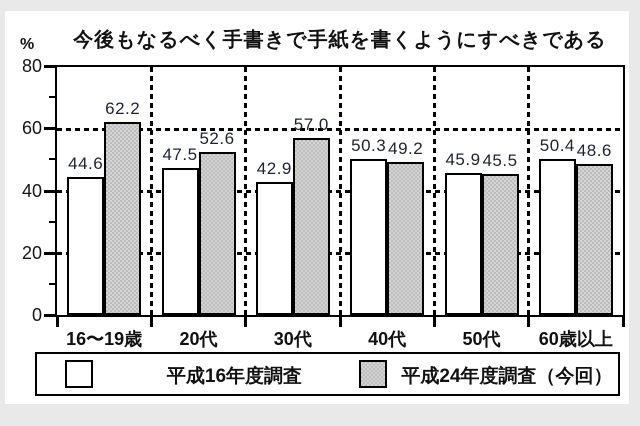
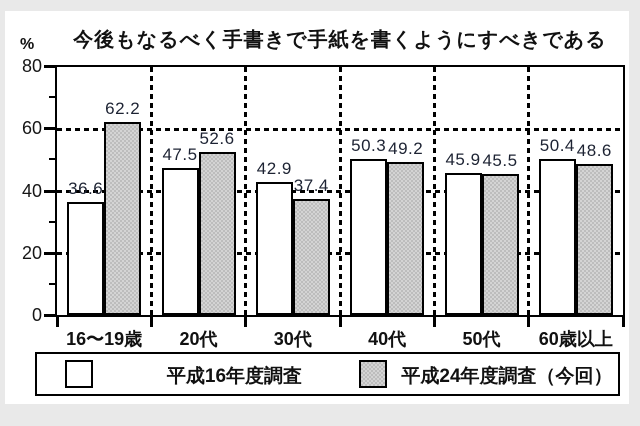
平成16年度調査/16〜19歳: 44.6 -> 36.6
平成24年度調査（今回）/30代: 57.0 -> 37.4
